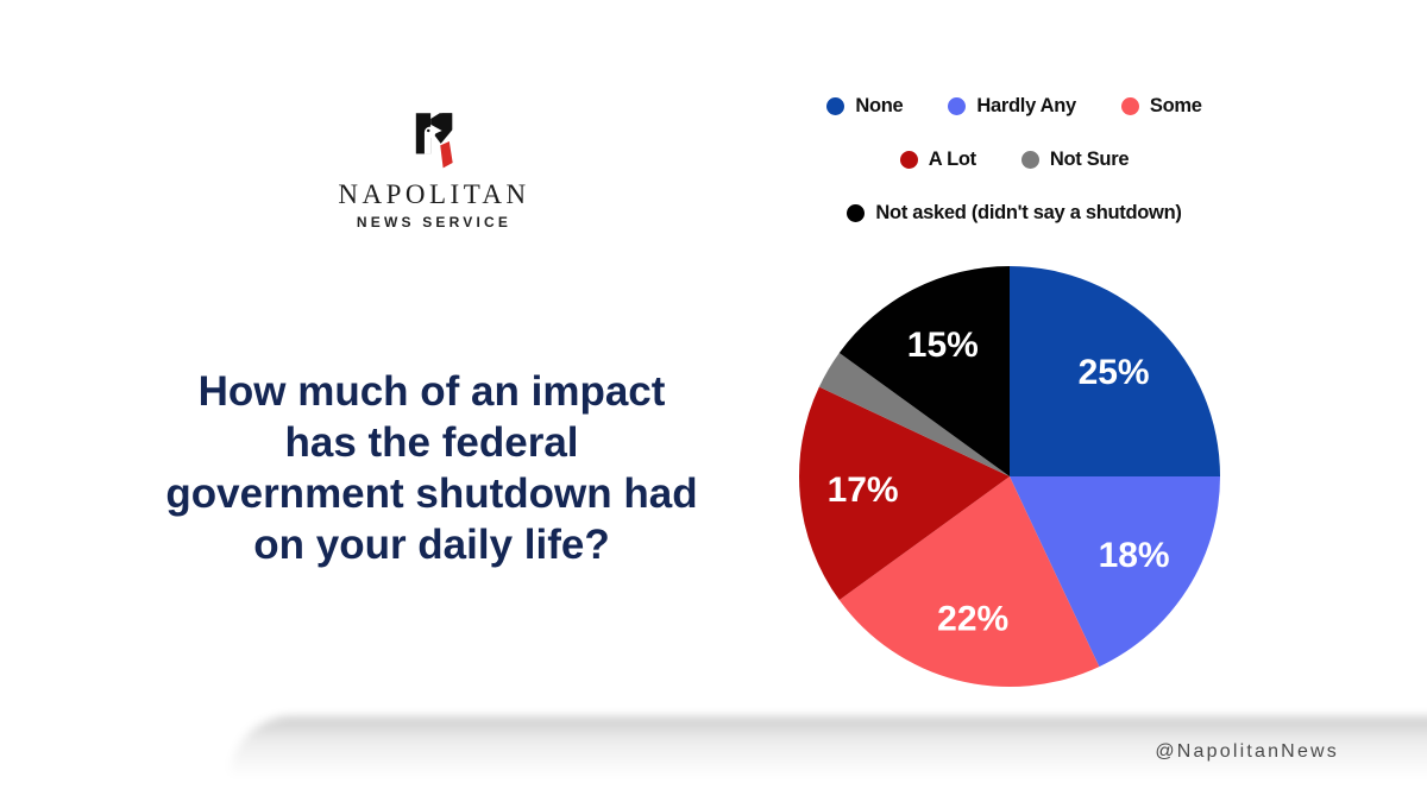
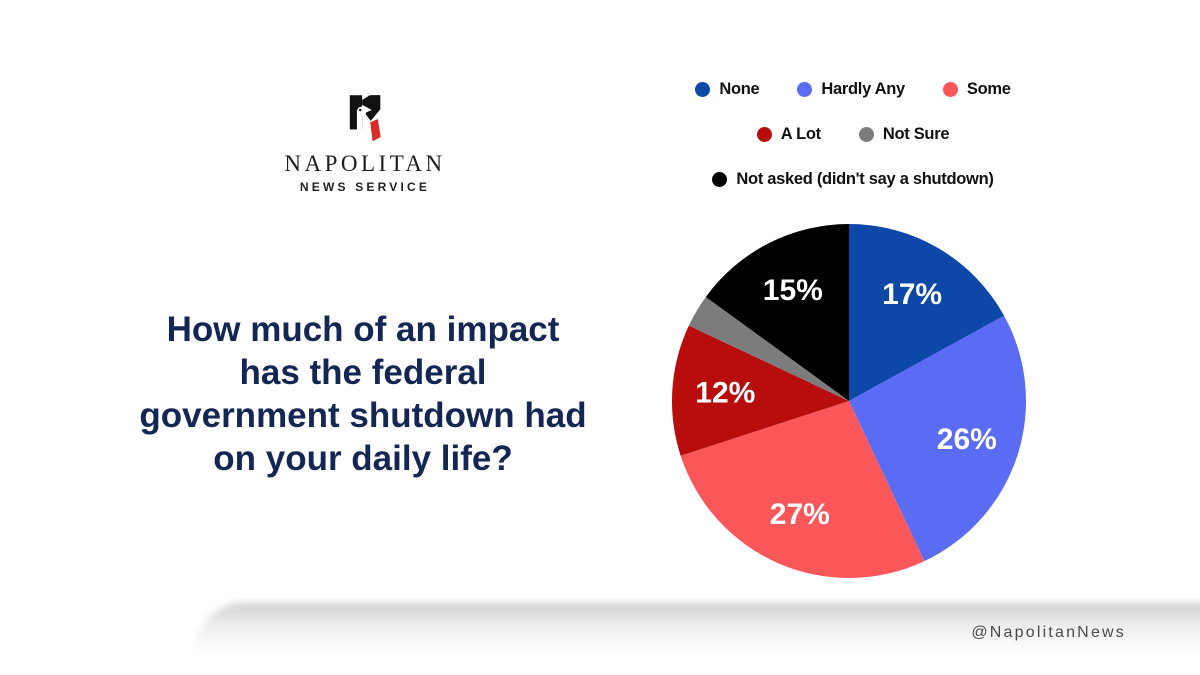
None: 25% -> 17%
Hardly Any: 18% -> 26%
Some: 22% -> 27%
A Lot: 17% -> 12%
